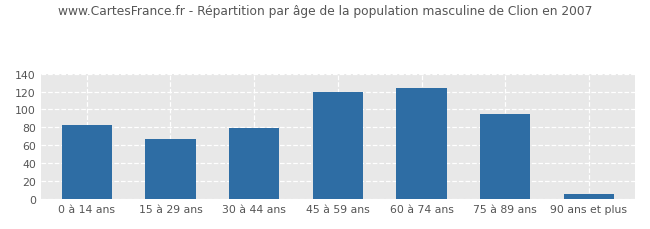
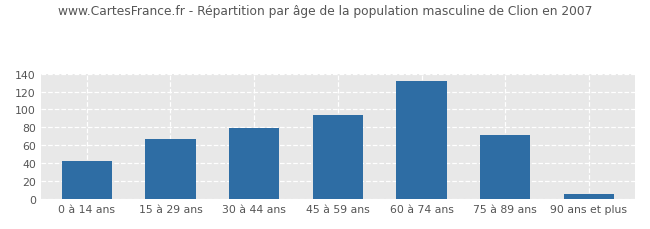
0 à 14 ans: 83 -> 42
45 à 59 ans: 119 -> 94
60 à 74 ans: 124 -> 132
75 à 89 ans: 95 -> 72
